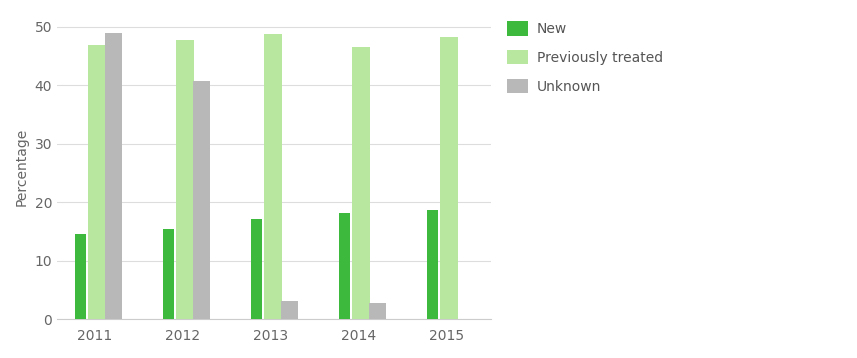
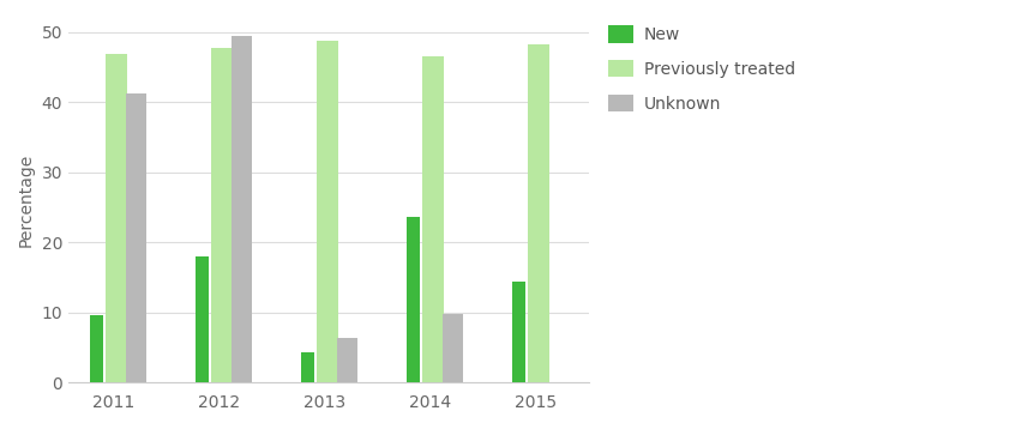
New/2011: 14.5 -> 9.6
Unknown/2011: 49.0 -> 41.2
New/2012: 15.5 -> 18.0
Unknown/2012: 40.8 -> 49.4
New/2013: 17.2 -> 4.4
Unknown/2013: 3.2 -> 6.4
New/2014: 18.2 -> 23.6
Unknown/2014: 2.7 -> 9.8
New/2015: 18.7 -> 14.4
